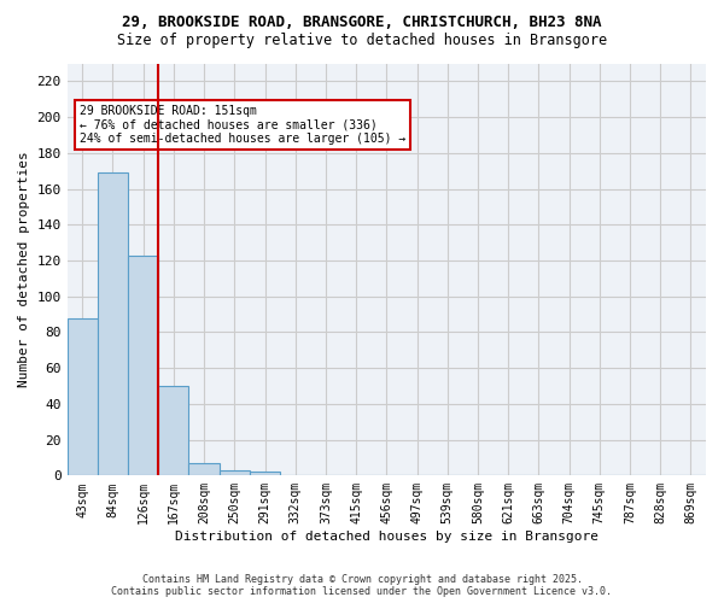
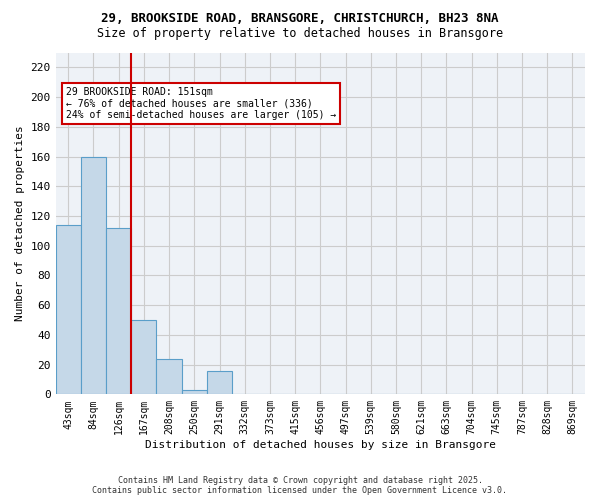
43sqm: 88 -> 114
84sqm: 169 -> 160
126sqm: 123 -> 112
208sqm: 7 -> 24
291sqm: 2 -> 16
